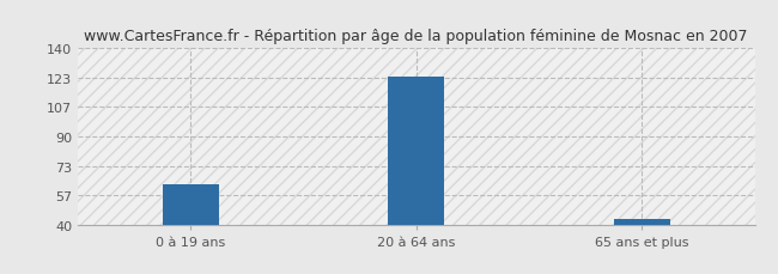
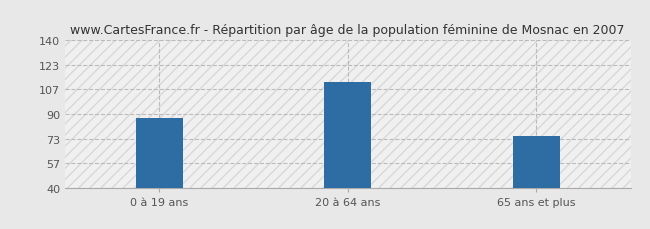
0 à 19 ans: 63 -> 87
20 à 64 ans: 124 -> 112
65 ans et plus: 43 -> 75
